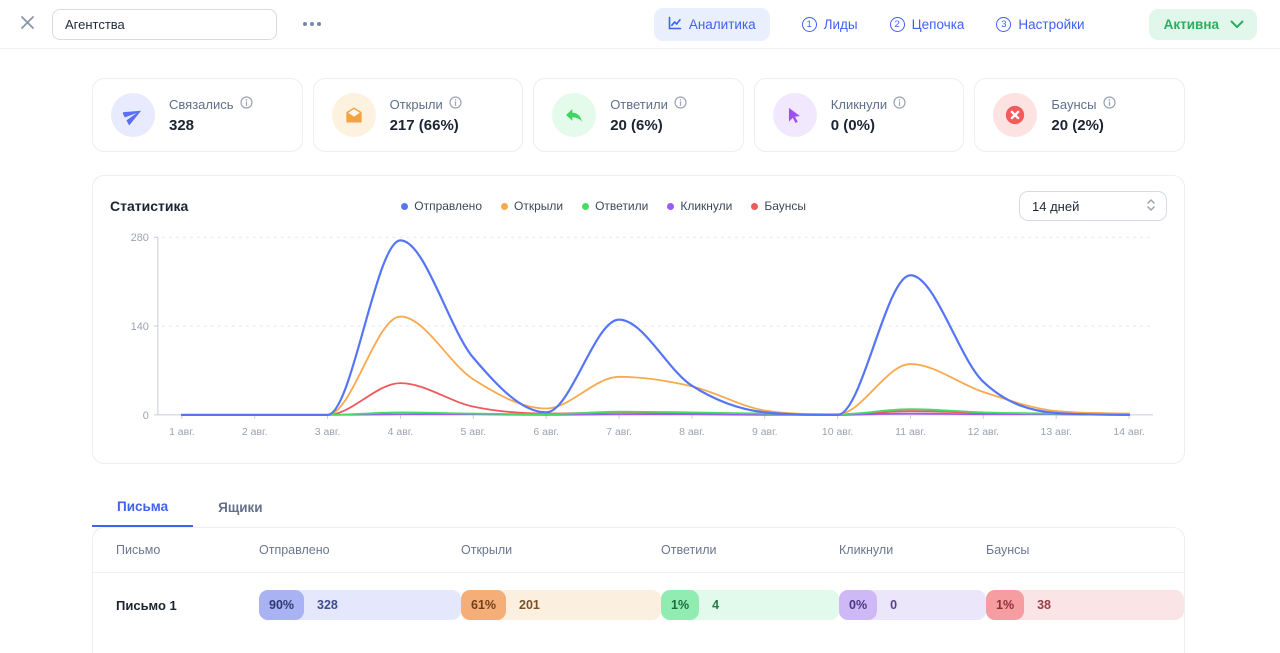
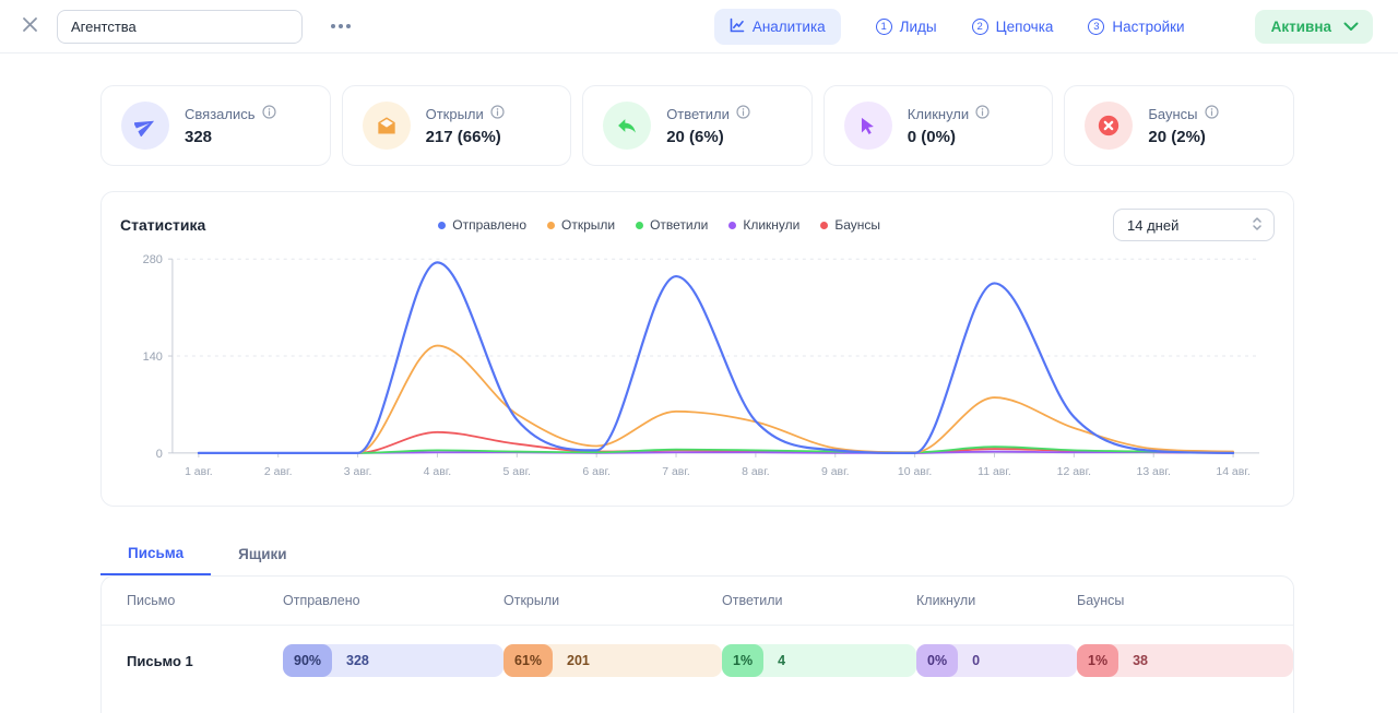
Баунсы/4 авг.: 50 -> 30
Отправлено/5 авг.: 90 -> 50
Отправлено/7 авг.: 150 -> 260
Отправлено/11 авг.: 220 -> 240
